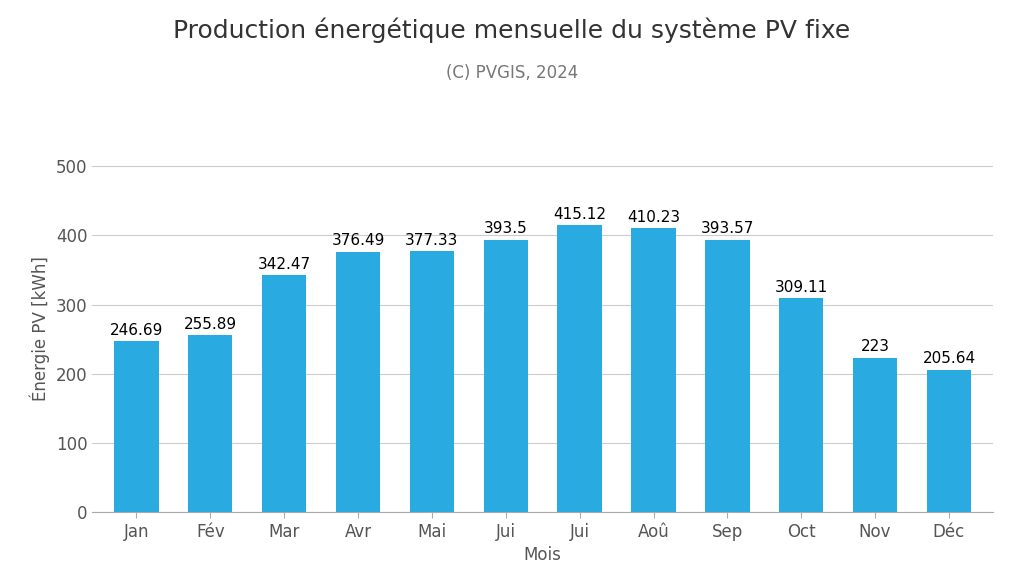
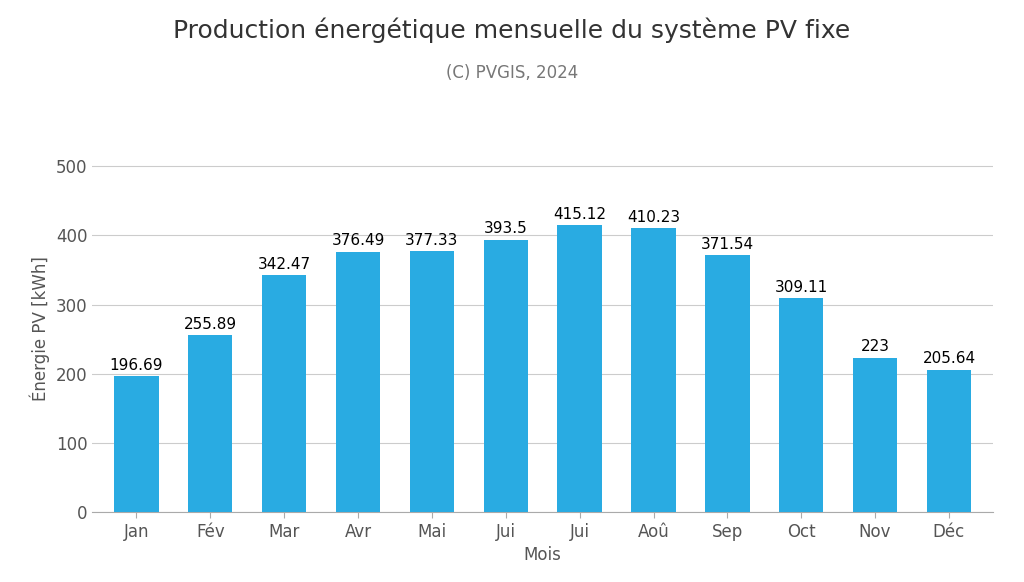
Jan: 246.69 -> 196.69
Sep: 393.57 -> 371.54
